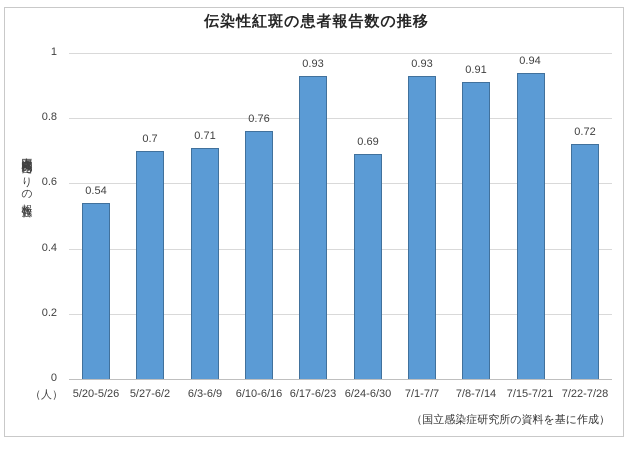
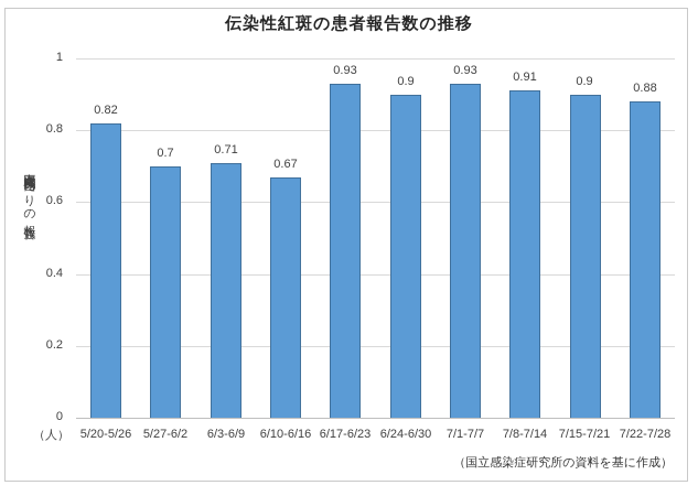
5/20-5/26: 0.54 -> 0.82
6/10-6/16: 0.76 -> 0.67
6/24-6/30: 0.69 -> 0.9
7/15-7/21: 0.94 -> 0.9
7/22-7/28: 0.72 -> 0.88
